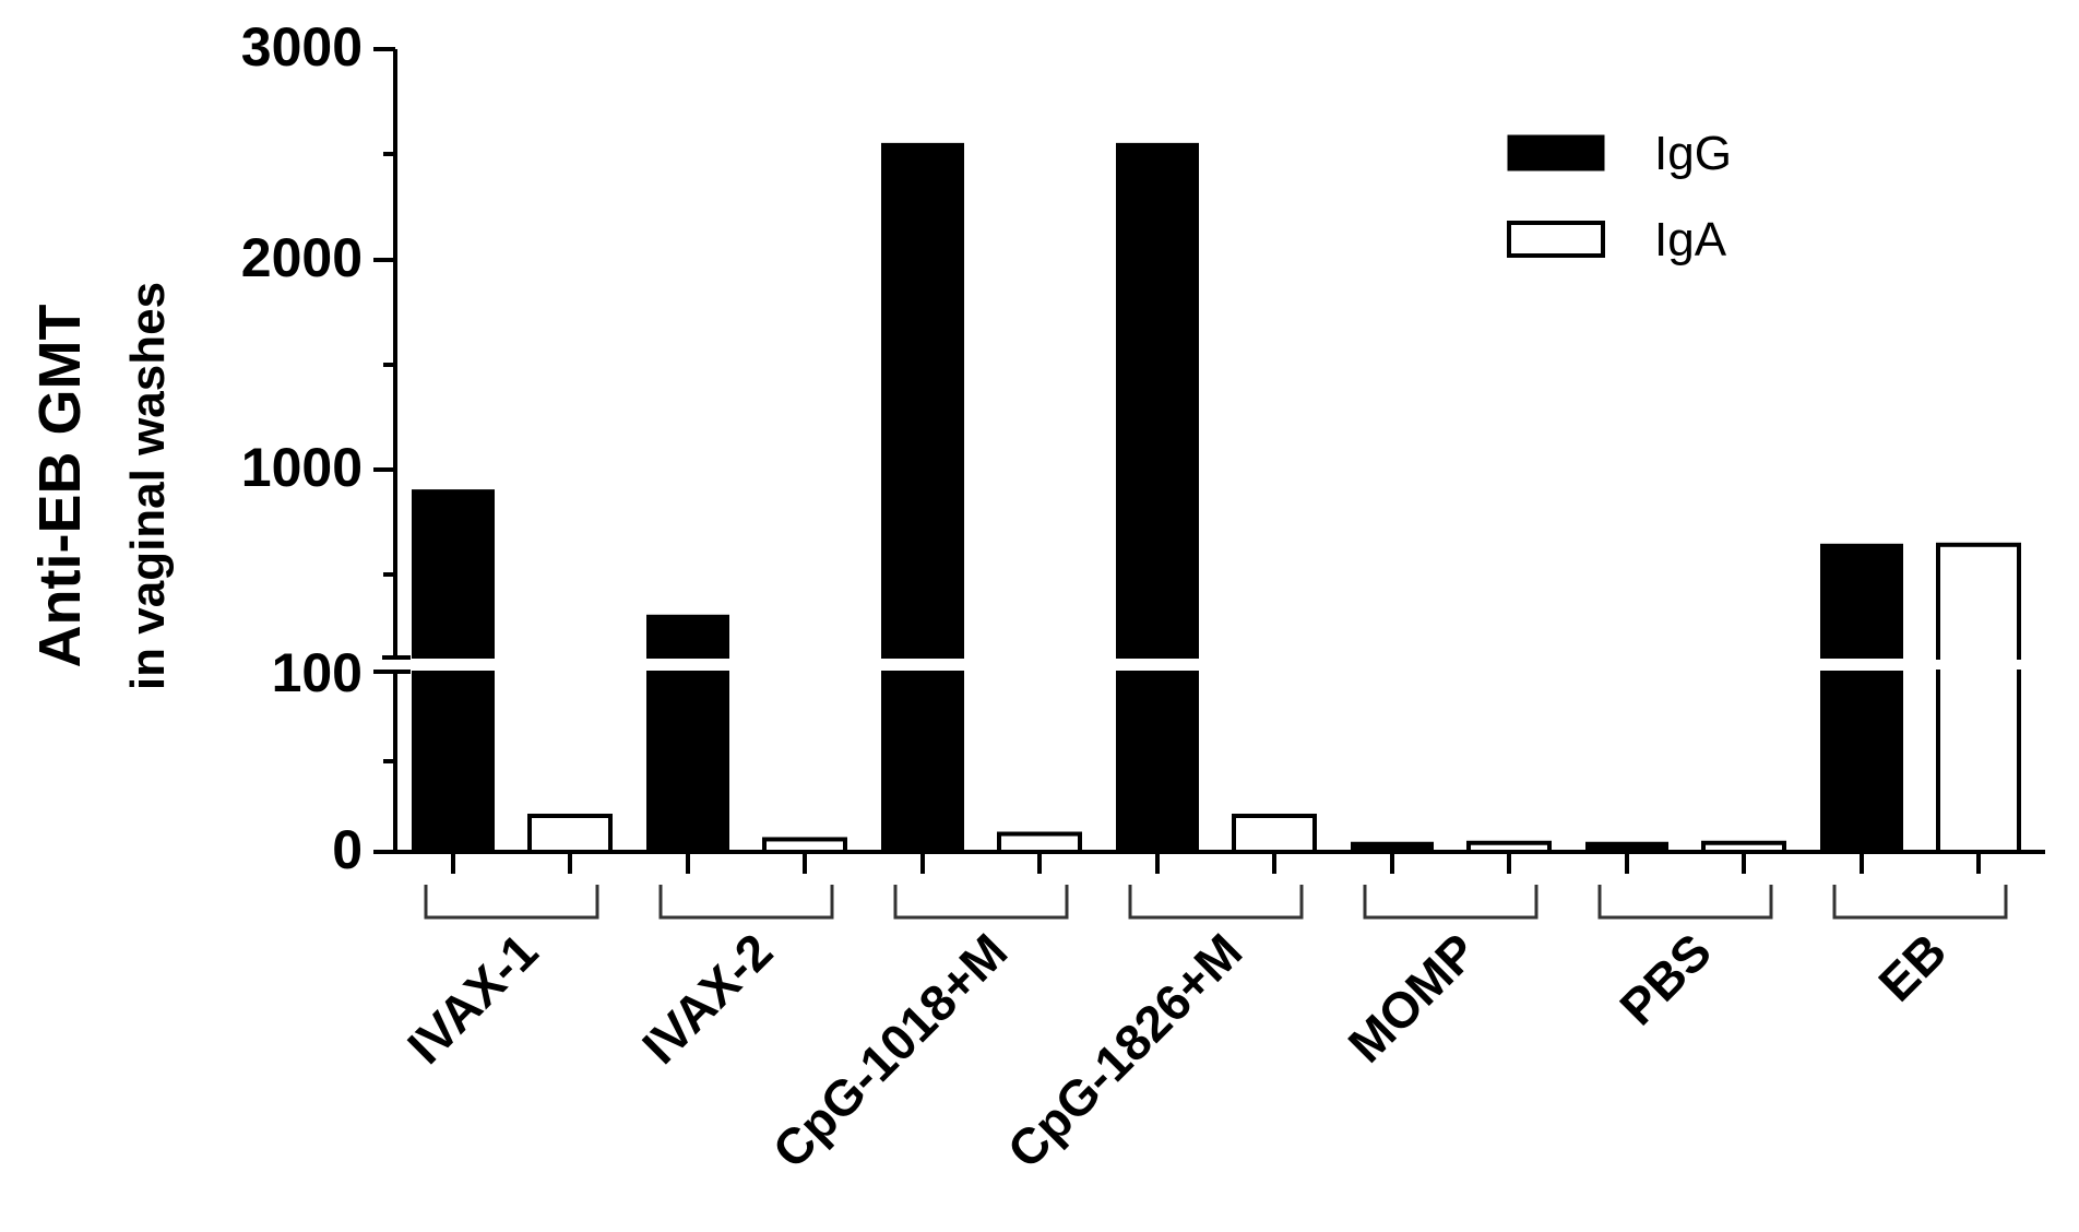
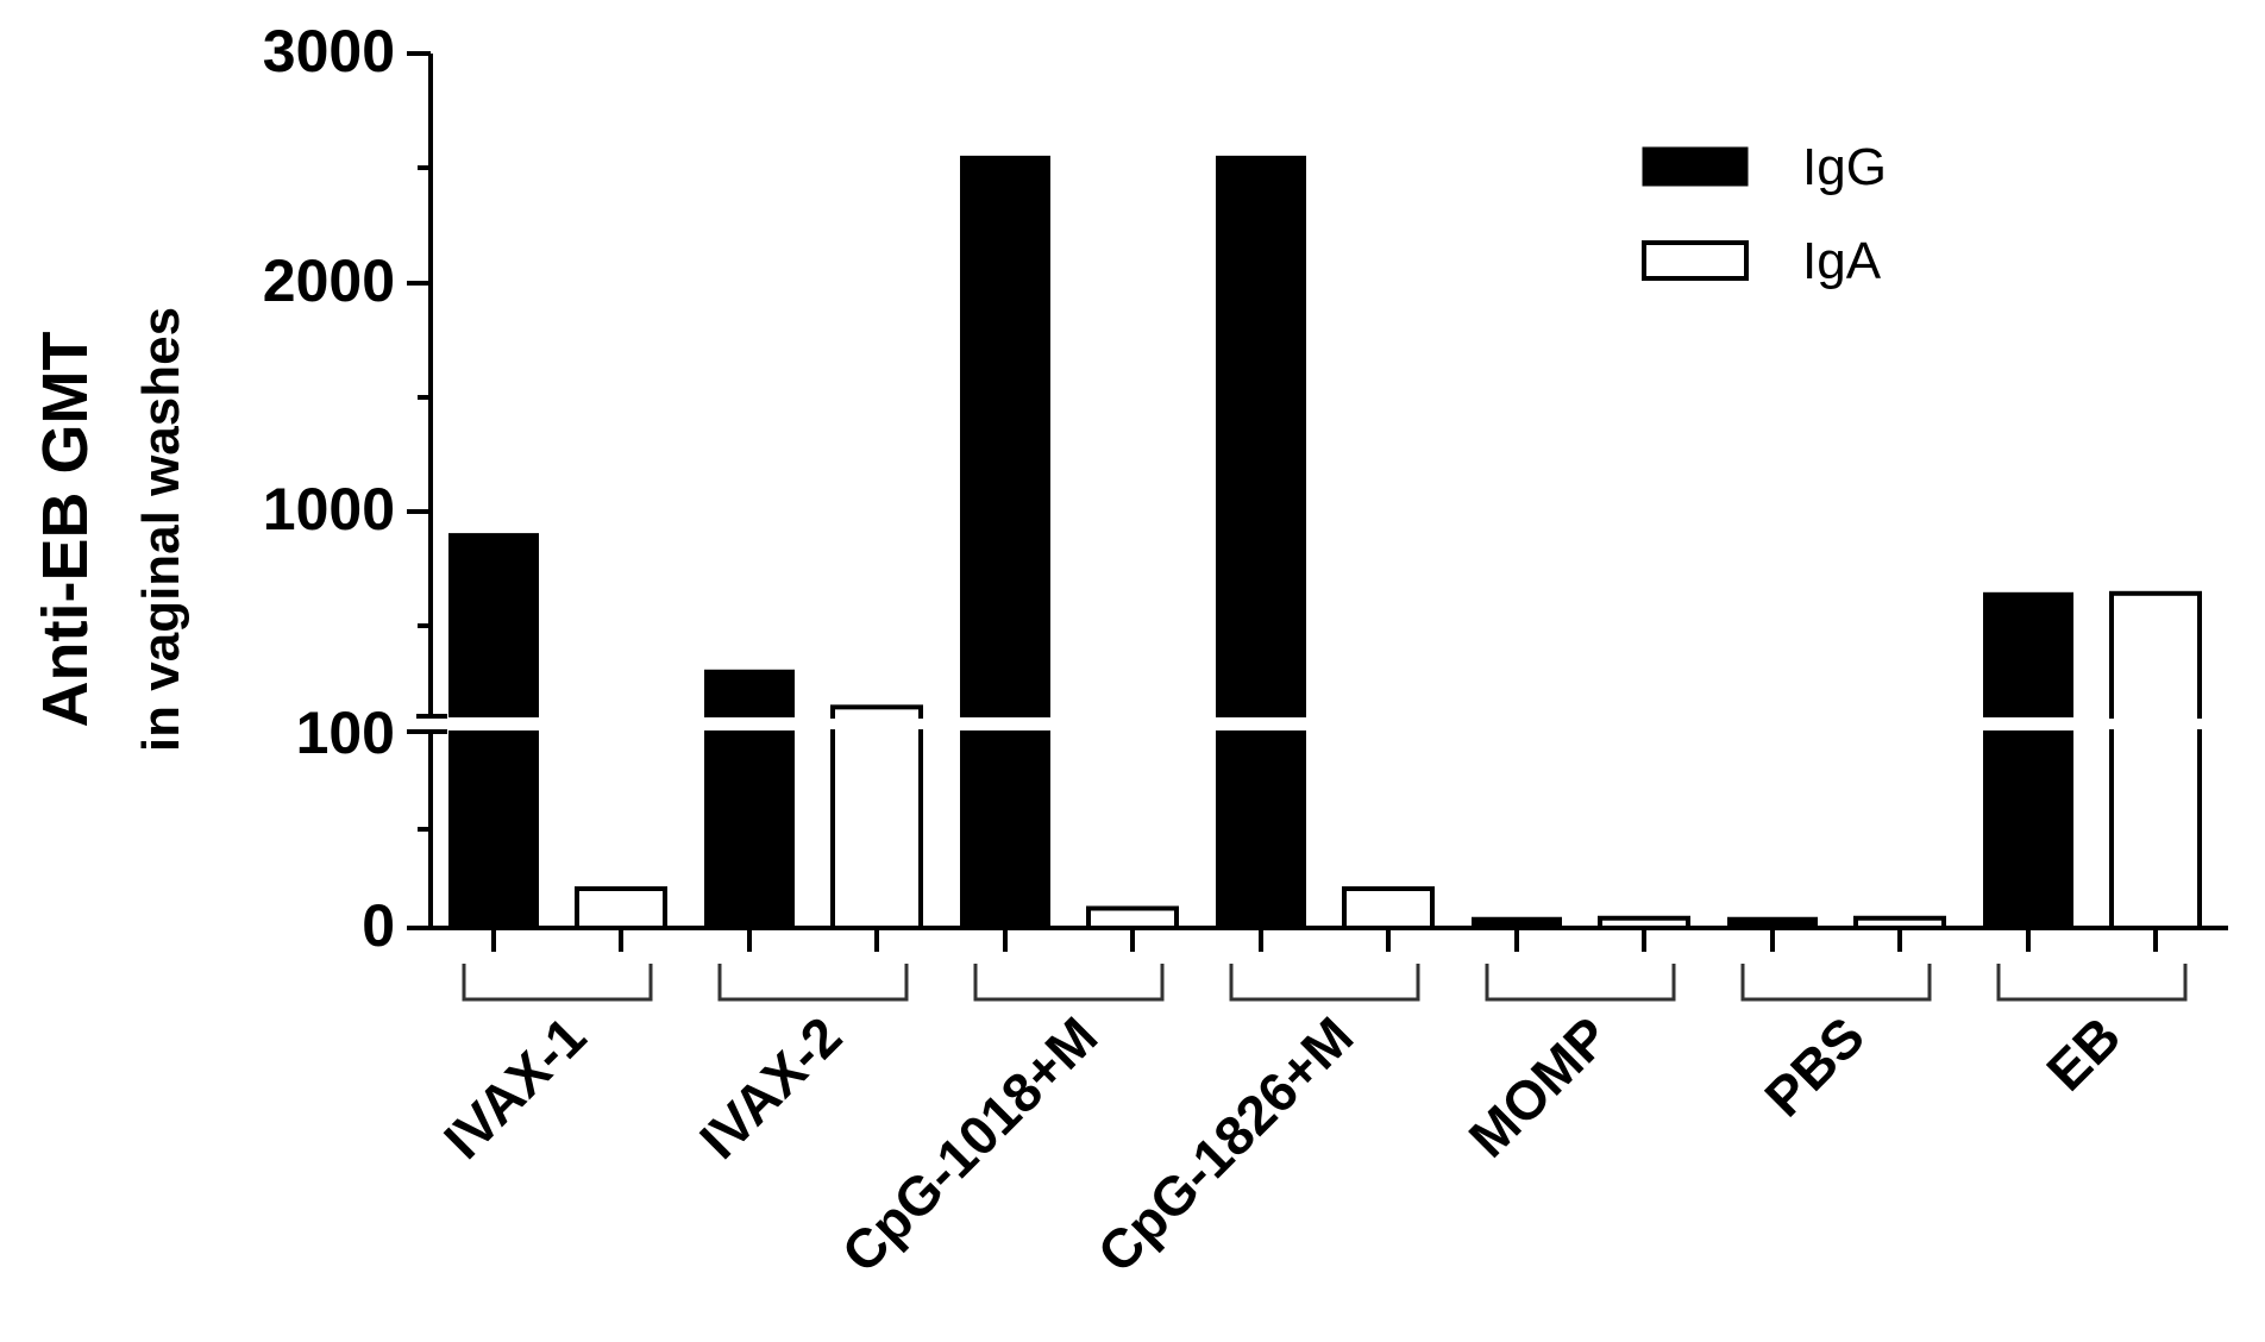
IgA/IVAX-2: 10 -> 140
